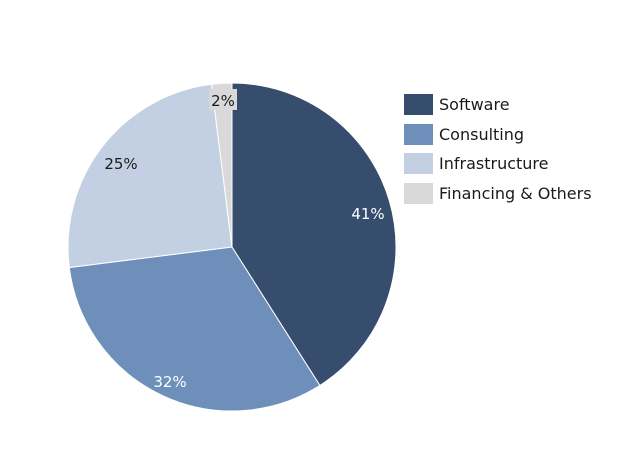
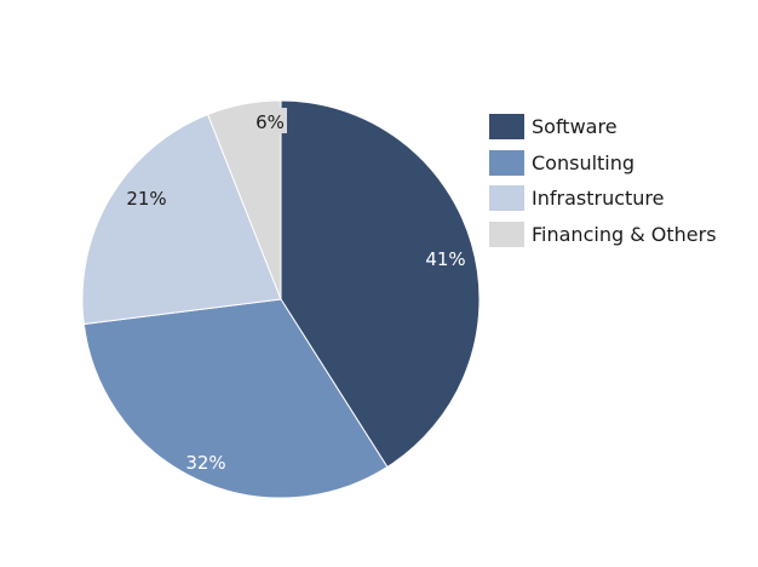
Infrastructure: 25% -> 21%
Financing & Others: 2% -> 6%
